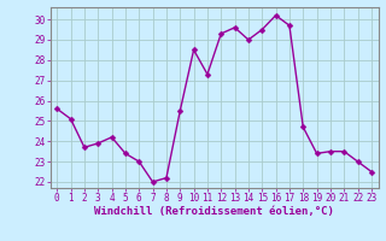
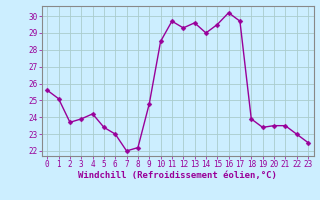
9: 25.5 -> 24.8
11: 27.3 -> 29.7
18: 24.7 -> 23.9
